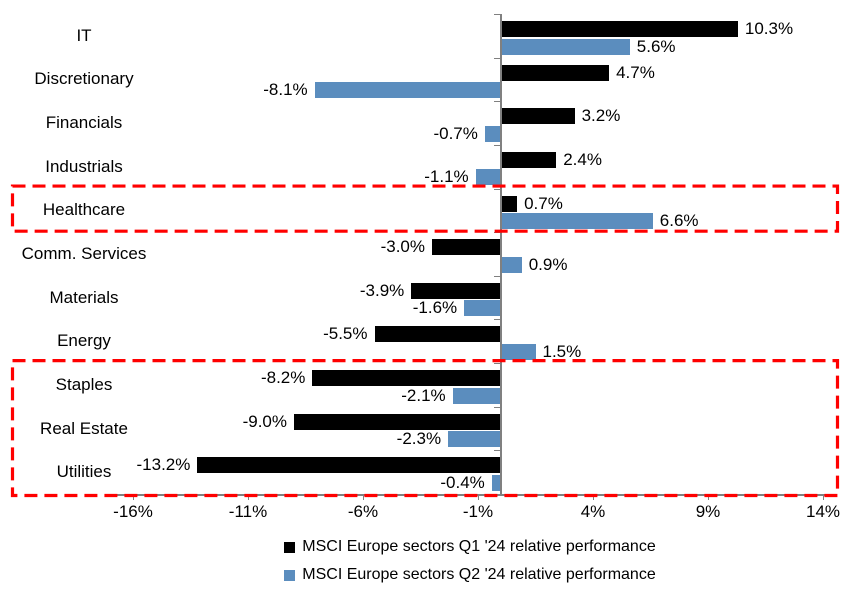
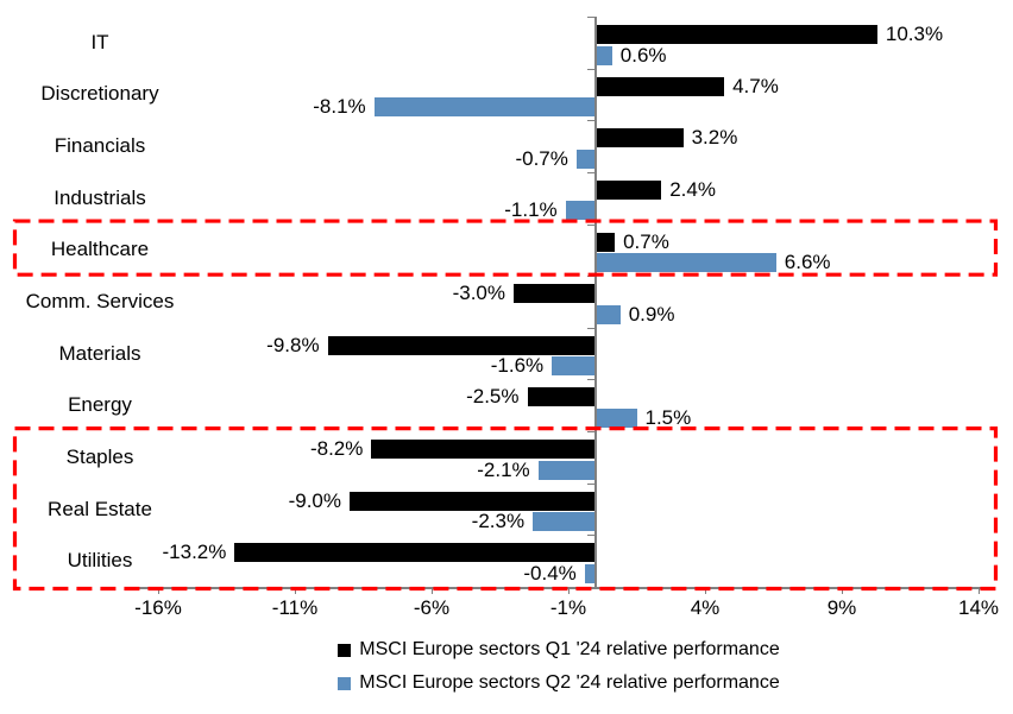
MSCI Europe sectors Q2 '24 relative performance/IT: 5.6% -> 0.6%
MSCI Europe sectors Q1 '24 relative performance/Materials: -3.9% -> -9.8%
MSCI Europe sectors Q1 '24 relative performance/Energy: -5.5% -> -2.5%
